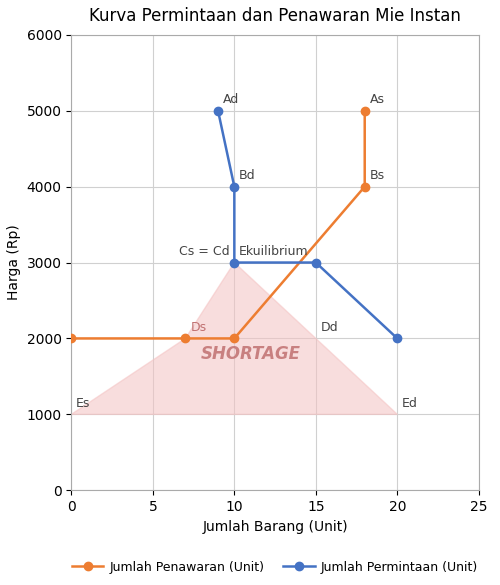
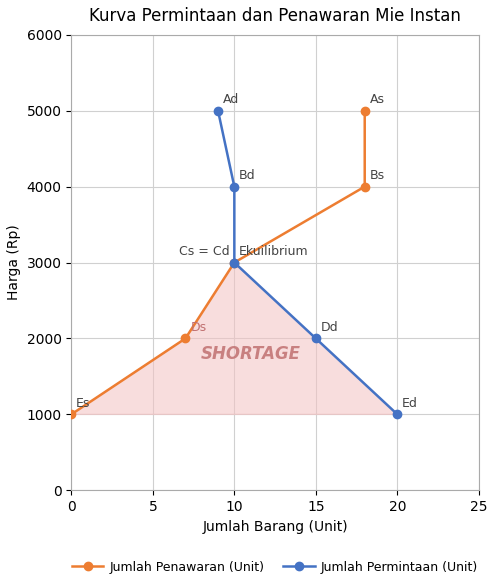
Jumlah Penawaran (Unit)/0: 2000 -> 1000
Jumlah Penawaran (Unit)/10: 2000 -> 3000
Jumlah Permintaan (Unit)/15: 3000 -> 2000
Jumlah Permintaan (Unit)/20: 2000 -> 1000
